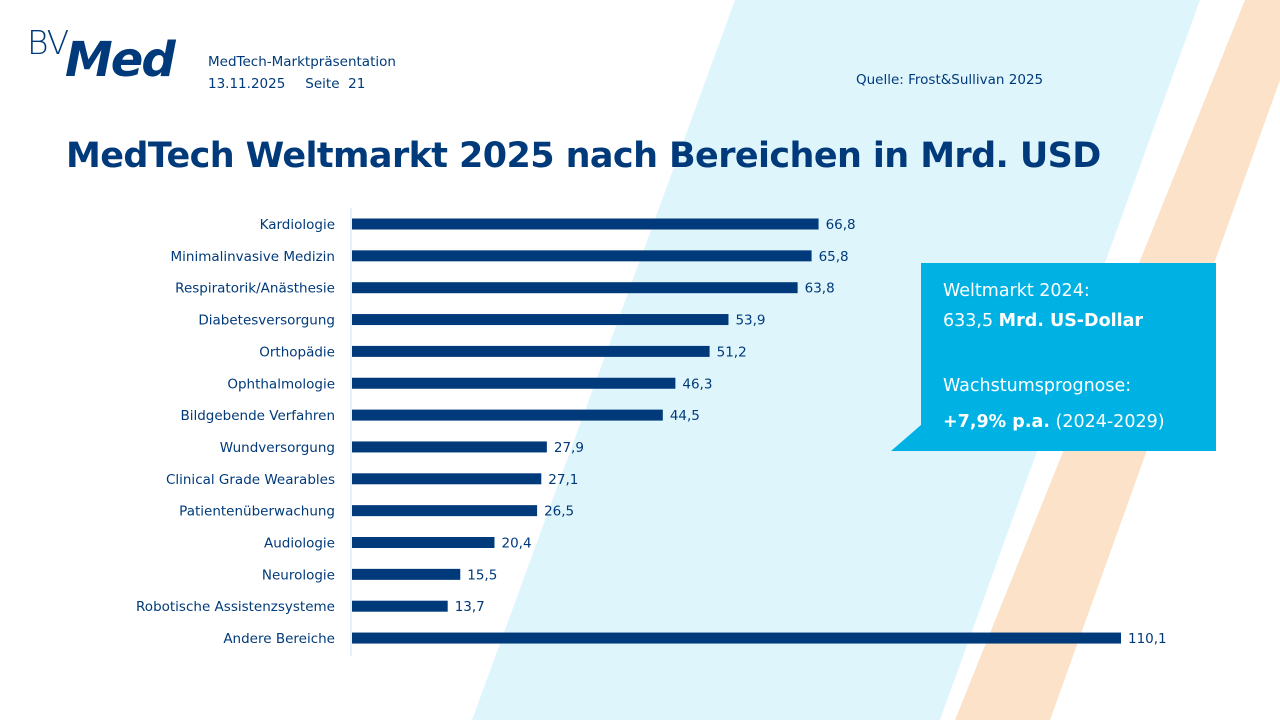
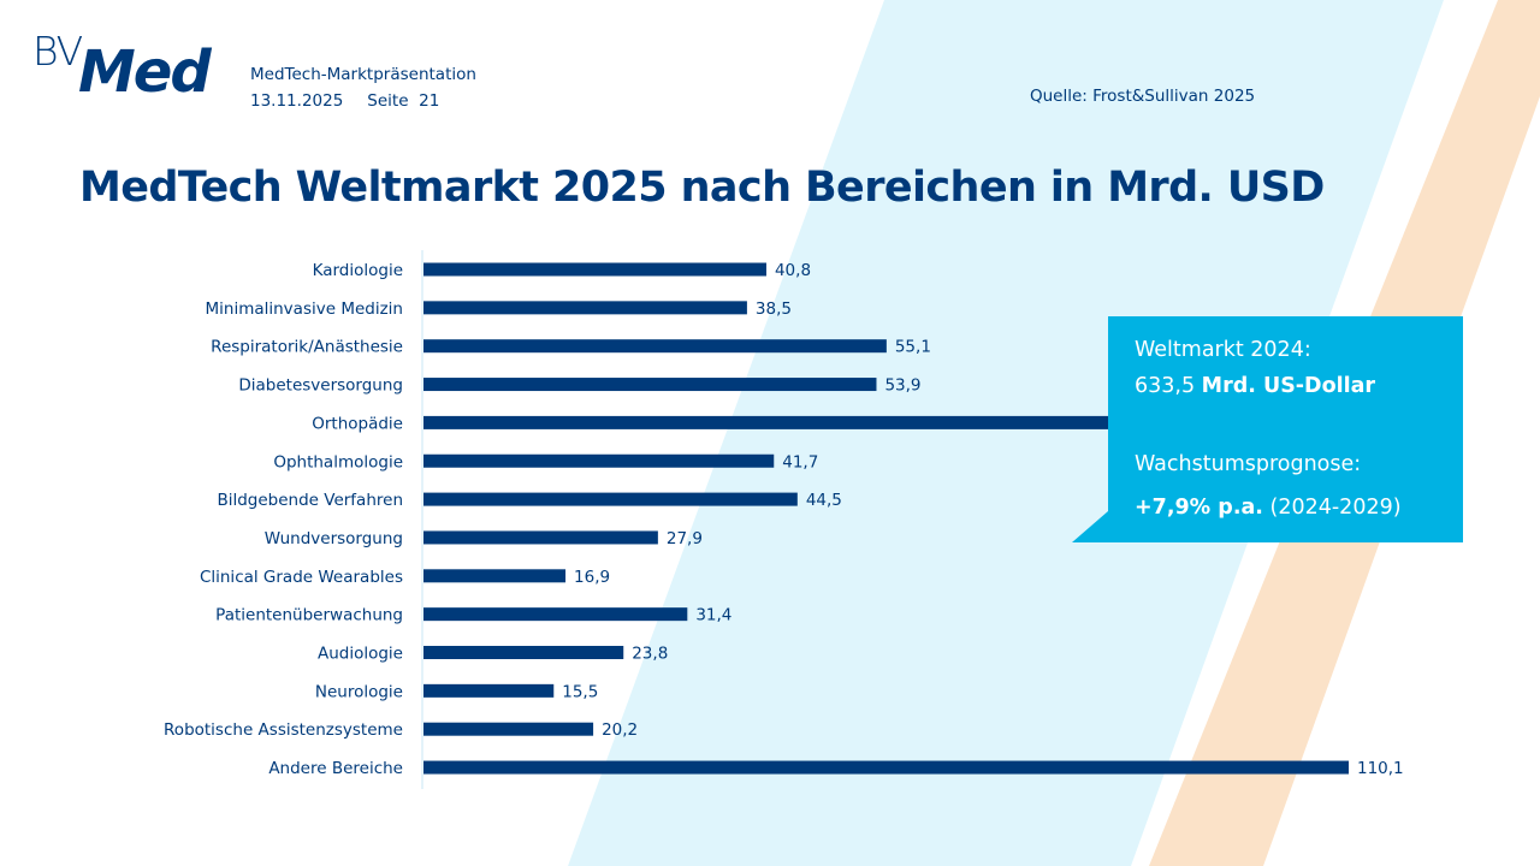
Kardiologie: 66,8 -> 40,8
Minimalinvasive Medizin: 65,8 -> 38,5
Respiratorik/Anästhesie: 63,8 -> 55,1
Orthopädie: 51,2 -> 85,4
Ophthalmologie: 46,3 -> 41,7
Clinical Grade Wearables: 27,1 -> 16,9
Patientenüberwachung: 26,5 -> 31,4
Audiologie: 20,4 -> 23,8
Robotische Assistenzsysteme: 13,7 -> 20,2
